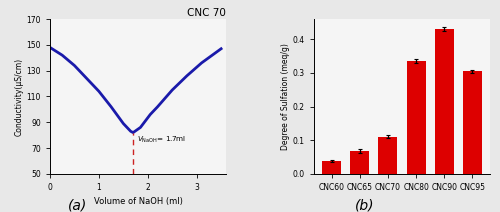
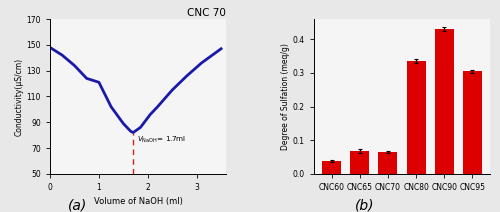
CNC 70/1: 114 -> 121
CNC70: 0.110 -> 0.065
